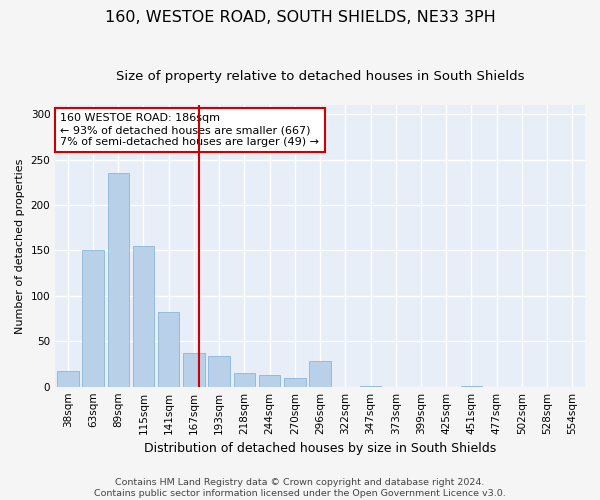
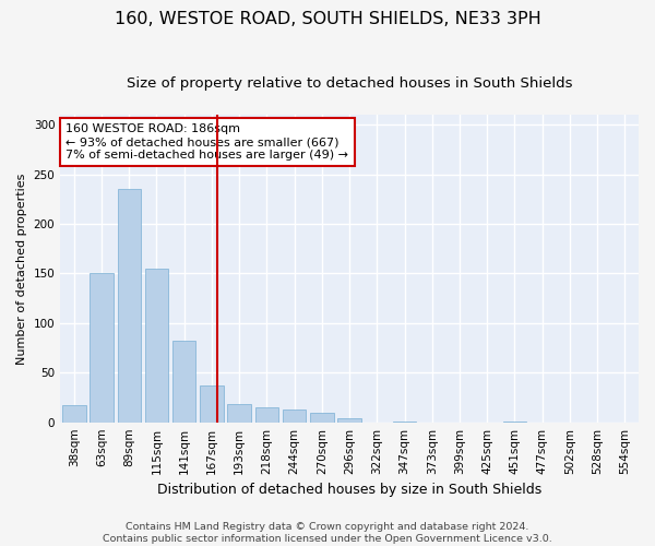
193sqm: 34 -> 18
296sqm: 28 -> 4
